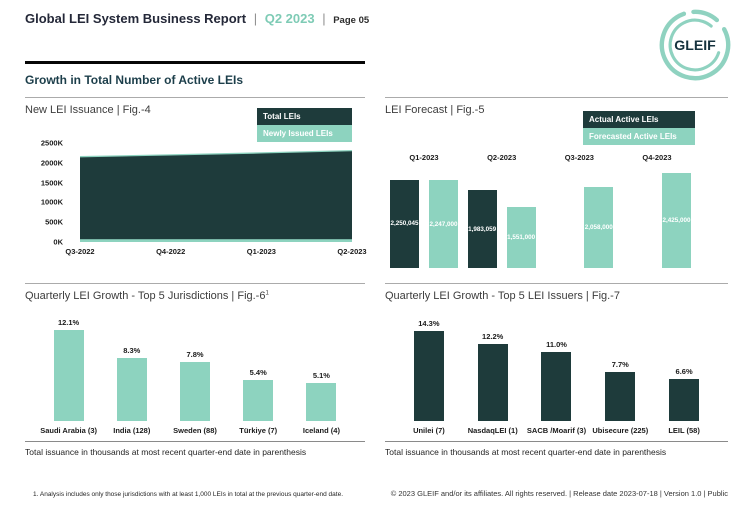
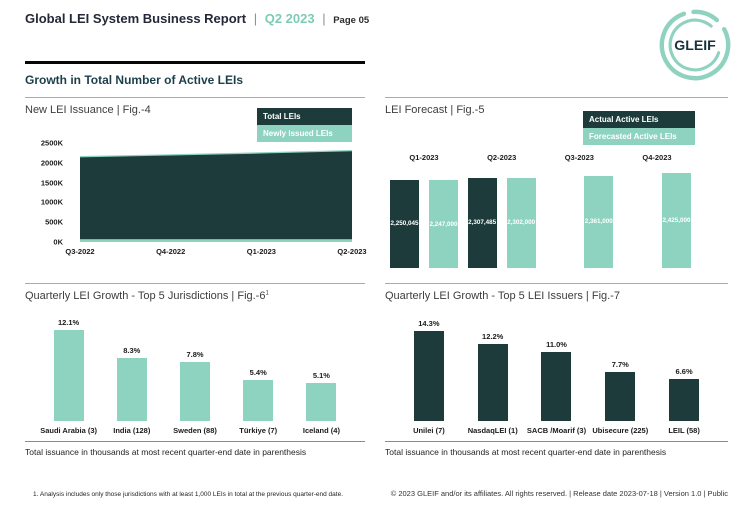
LEI Forecast | Fig.-5/Actual Active LEIs/Q2-2023: 1,983,059 -> 2,307,485
LEI Forecast | Fig.-5/Forecasted Active LEIs/Q2-2023: 1,551,000 -> 2,302,000
LEI Forecast | Fig.-5/Forecasted Active LEIs/Q3-2023: 2,058,000 -> 2,361,000
